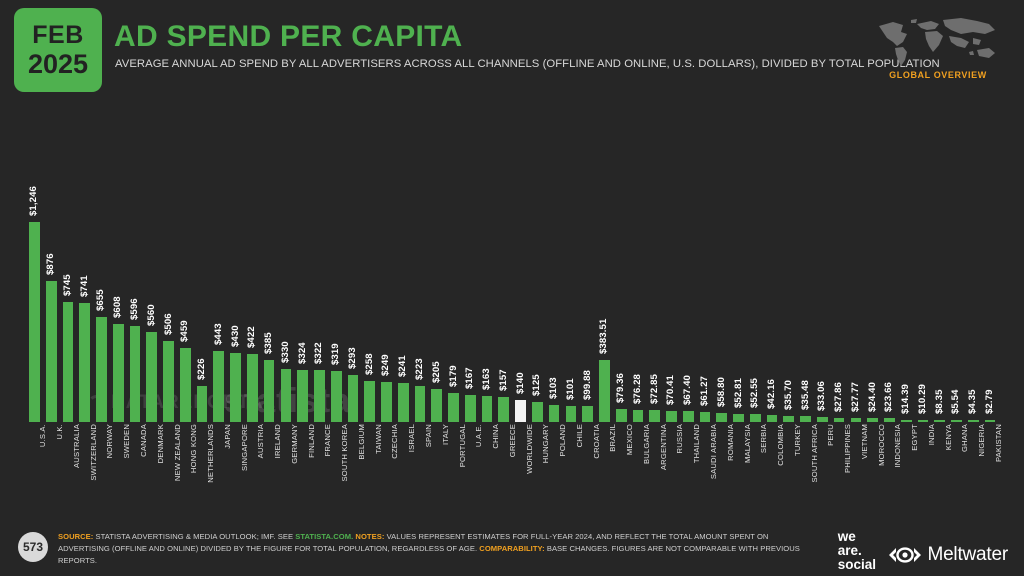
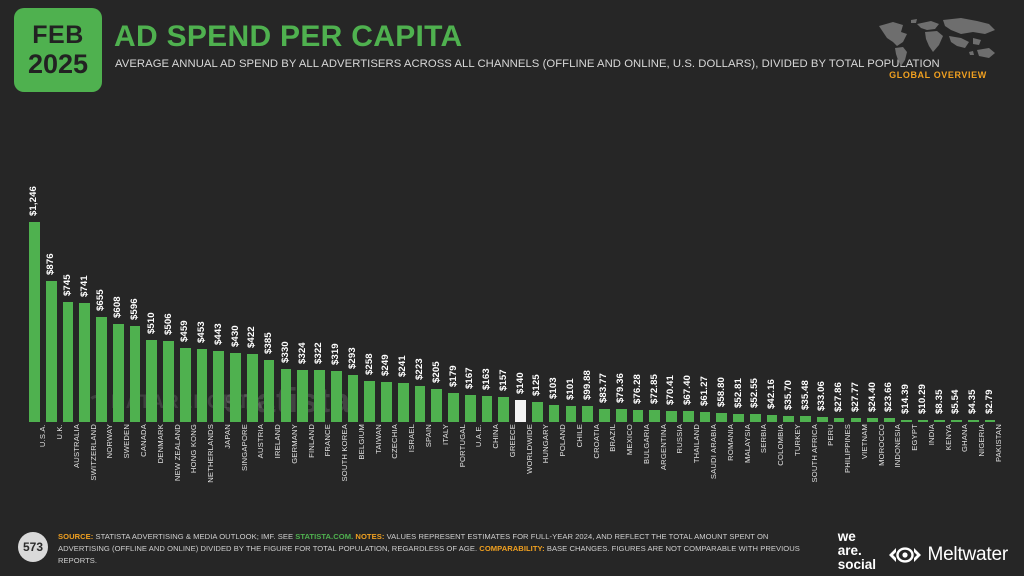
DENMARK: $560 -> $510
NETHERLANDS: $226 -> $453
BRAZIL: $383.51 -> $83.77
